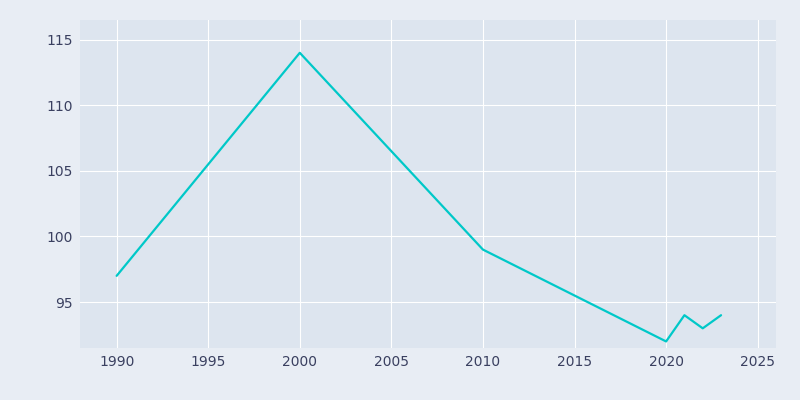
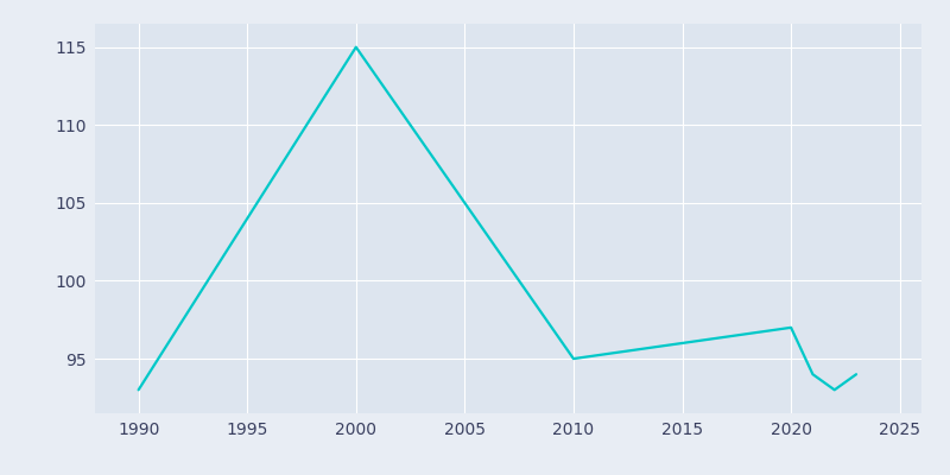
1990: 97 -> 93
2000: 114 -> 115
2010: 99 -> 95
2020: 92 -> 97
